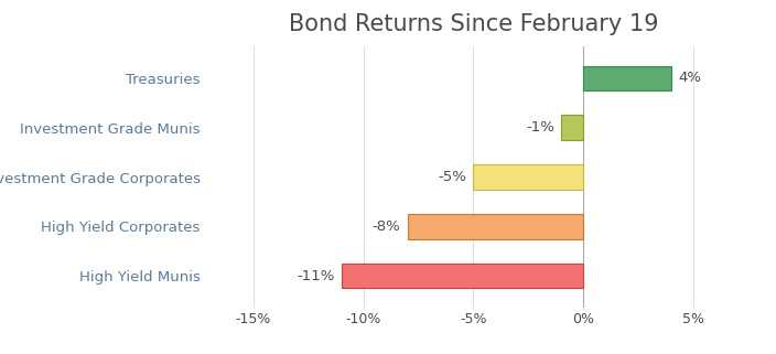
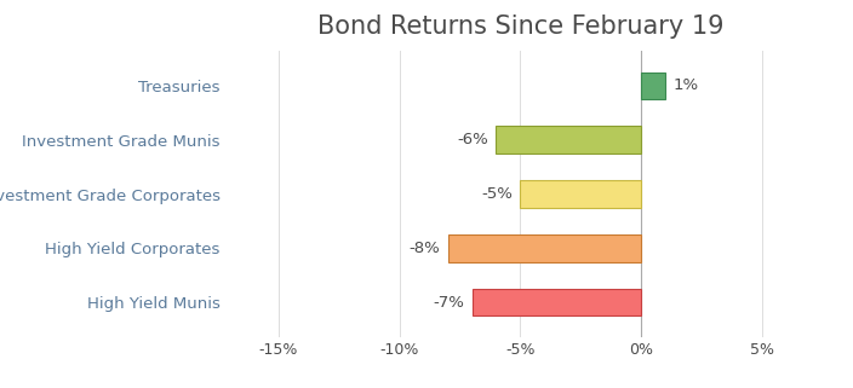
Treasuries: 4% -> 1%
Investment Grade Munis: -1% -> -6%
High Yield Munis: -11% -> -7%
